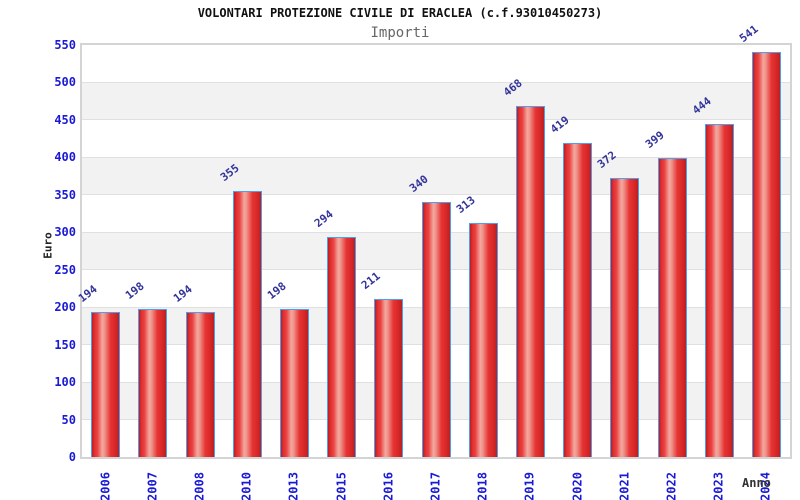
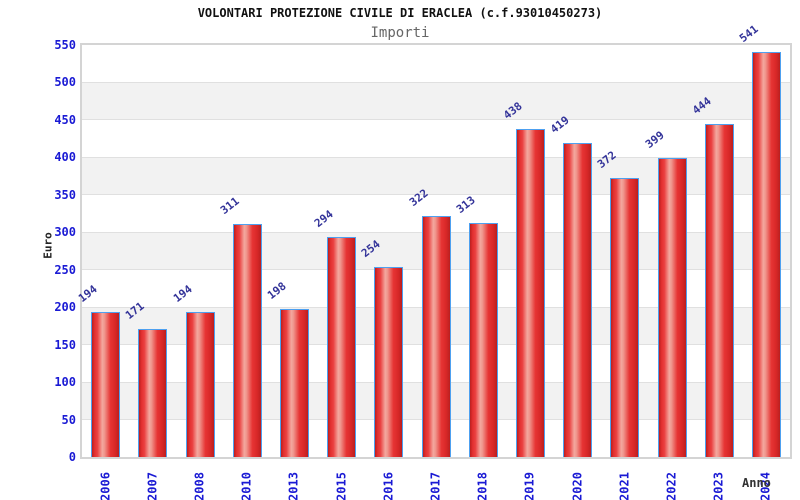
2007: 198 -> 171
2010: 355 -> 311
2016: 211 -> 254
2017: 340 -> 322
2019: 468 -> 438
